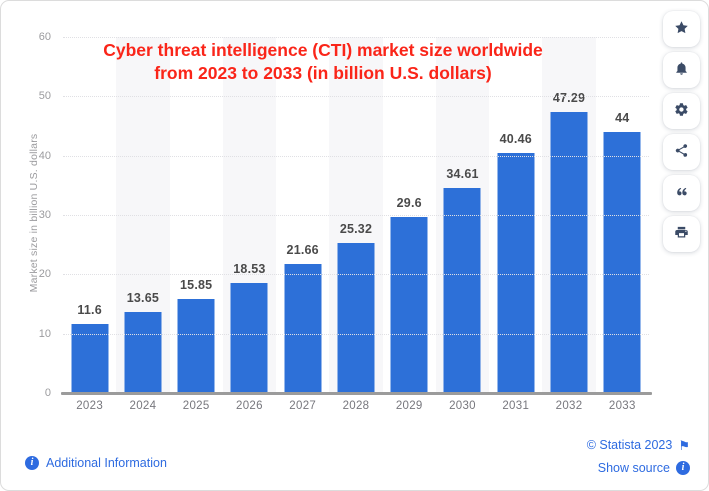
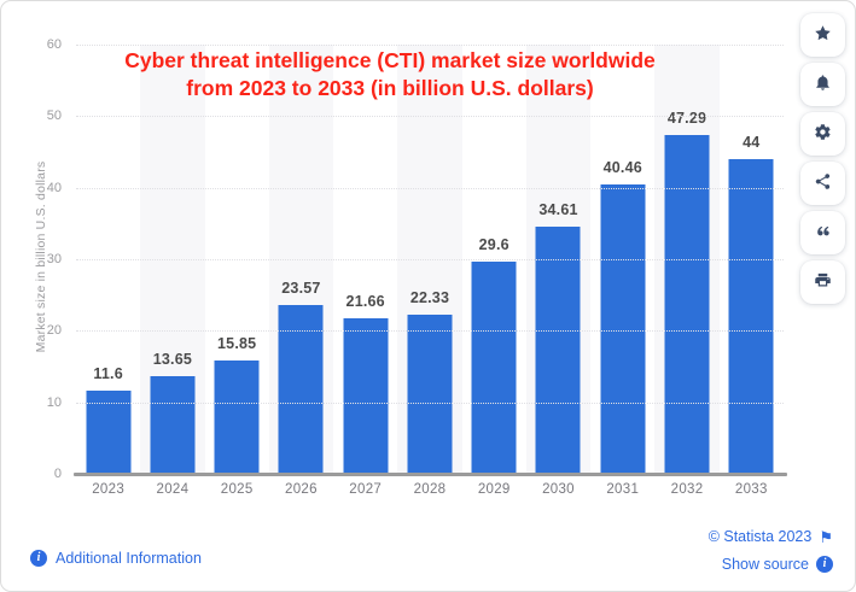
2026: 18.53 -> 23.57
2028: 25.32 -> 22.33
